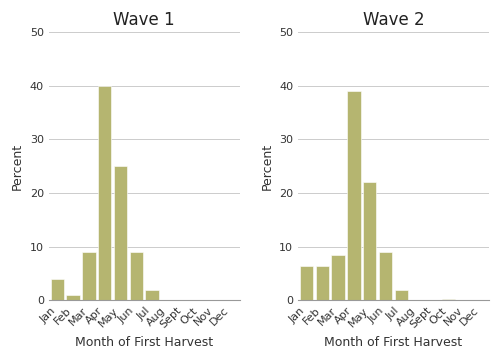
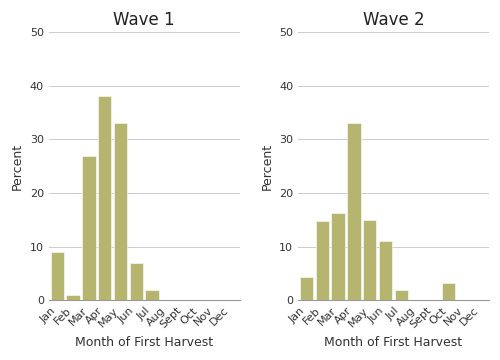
Wave 1/Jan: 4 -> 9
Wave 1/Mar: 9 -> 27
Wave 1/Apr: 40 -> 38
Wave 1/May: 25 -> 33
Wave 1/Jun: 9 -> 7
Wave 2/Jan: 6.5 -> 4.4
Wave 2/Feb: 6.5 -> 14.8
Wave 2/Mar: 8.5 -> 16.2
Wave 2/Apr: 39.0 -> 33.0
Wave 2/May: 22.0 -> 15.0
Wave 2/Jun: 9.0 -> 11.0
Wave 2/Oct: 0.3 -> 3.2
